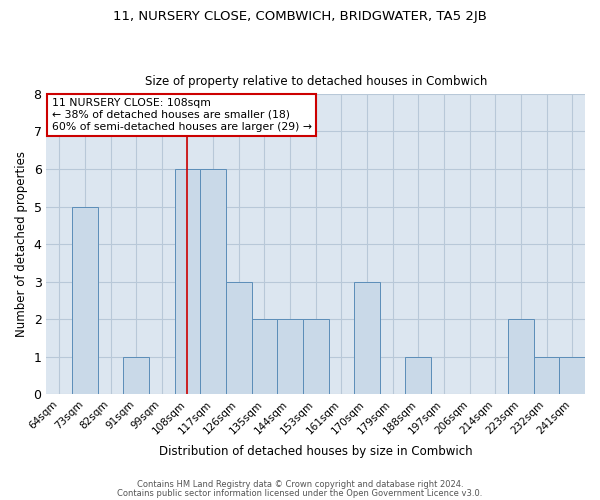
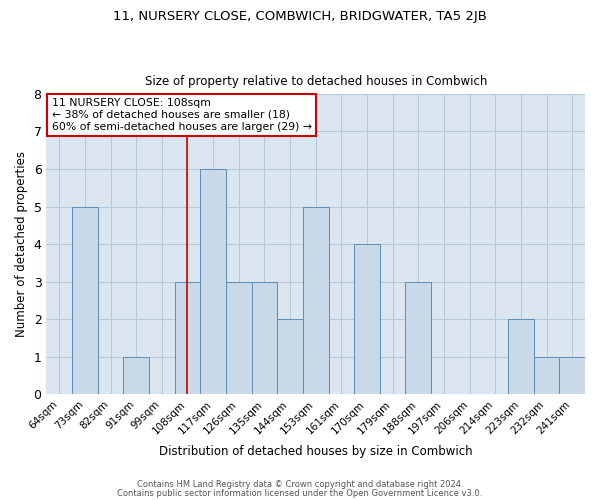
108sqm: 6 -> 3
135sqm: 2 -> 3
153sqm: 2 -> 5
170sqm: 3 -> 4
188sqm: 1 -> 3
